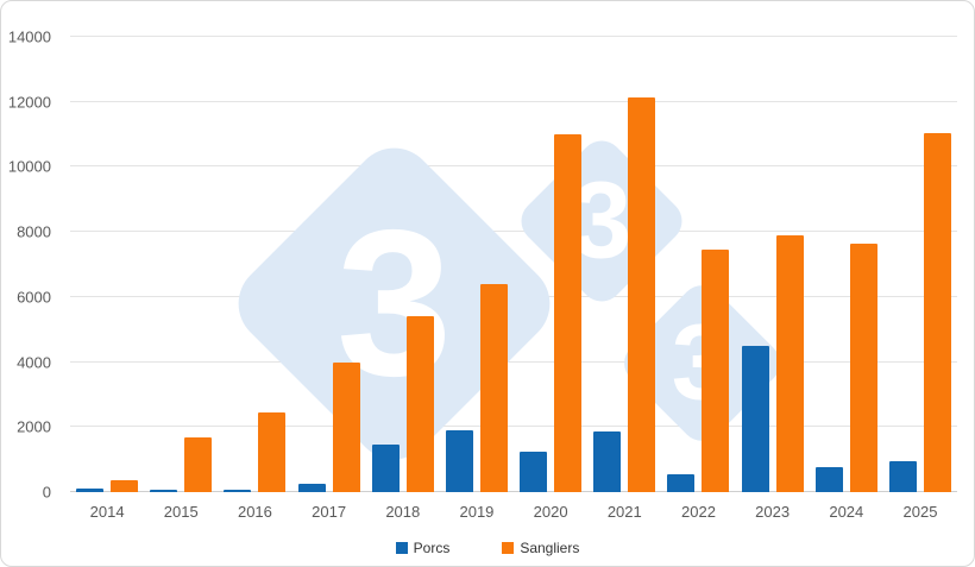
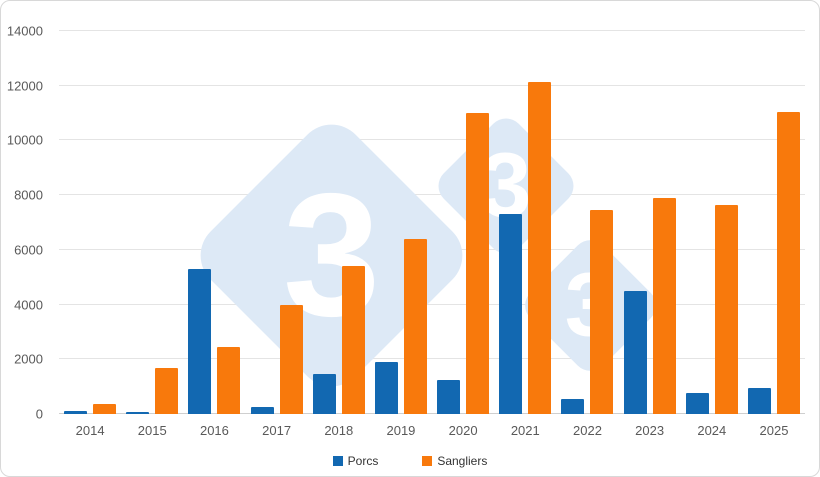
Porcs/2016: 100 -> 5300
Porcs/2021: 1900 -> 7300
